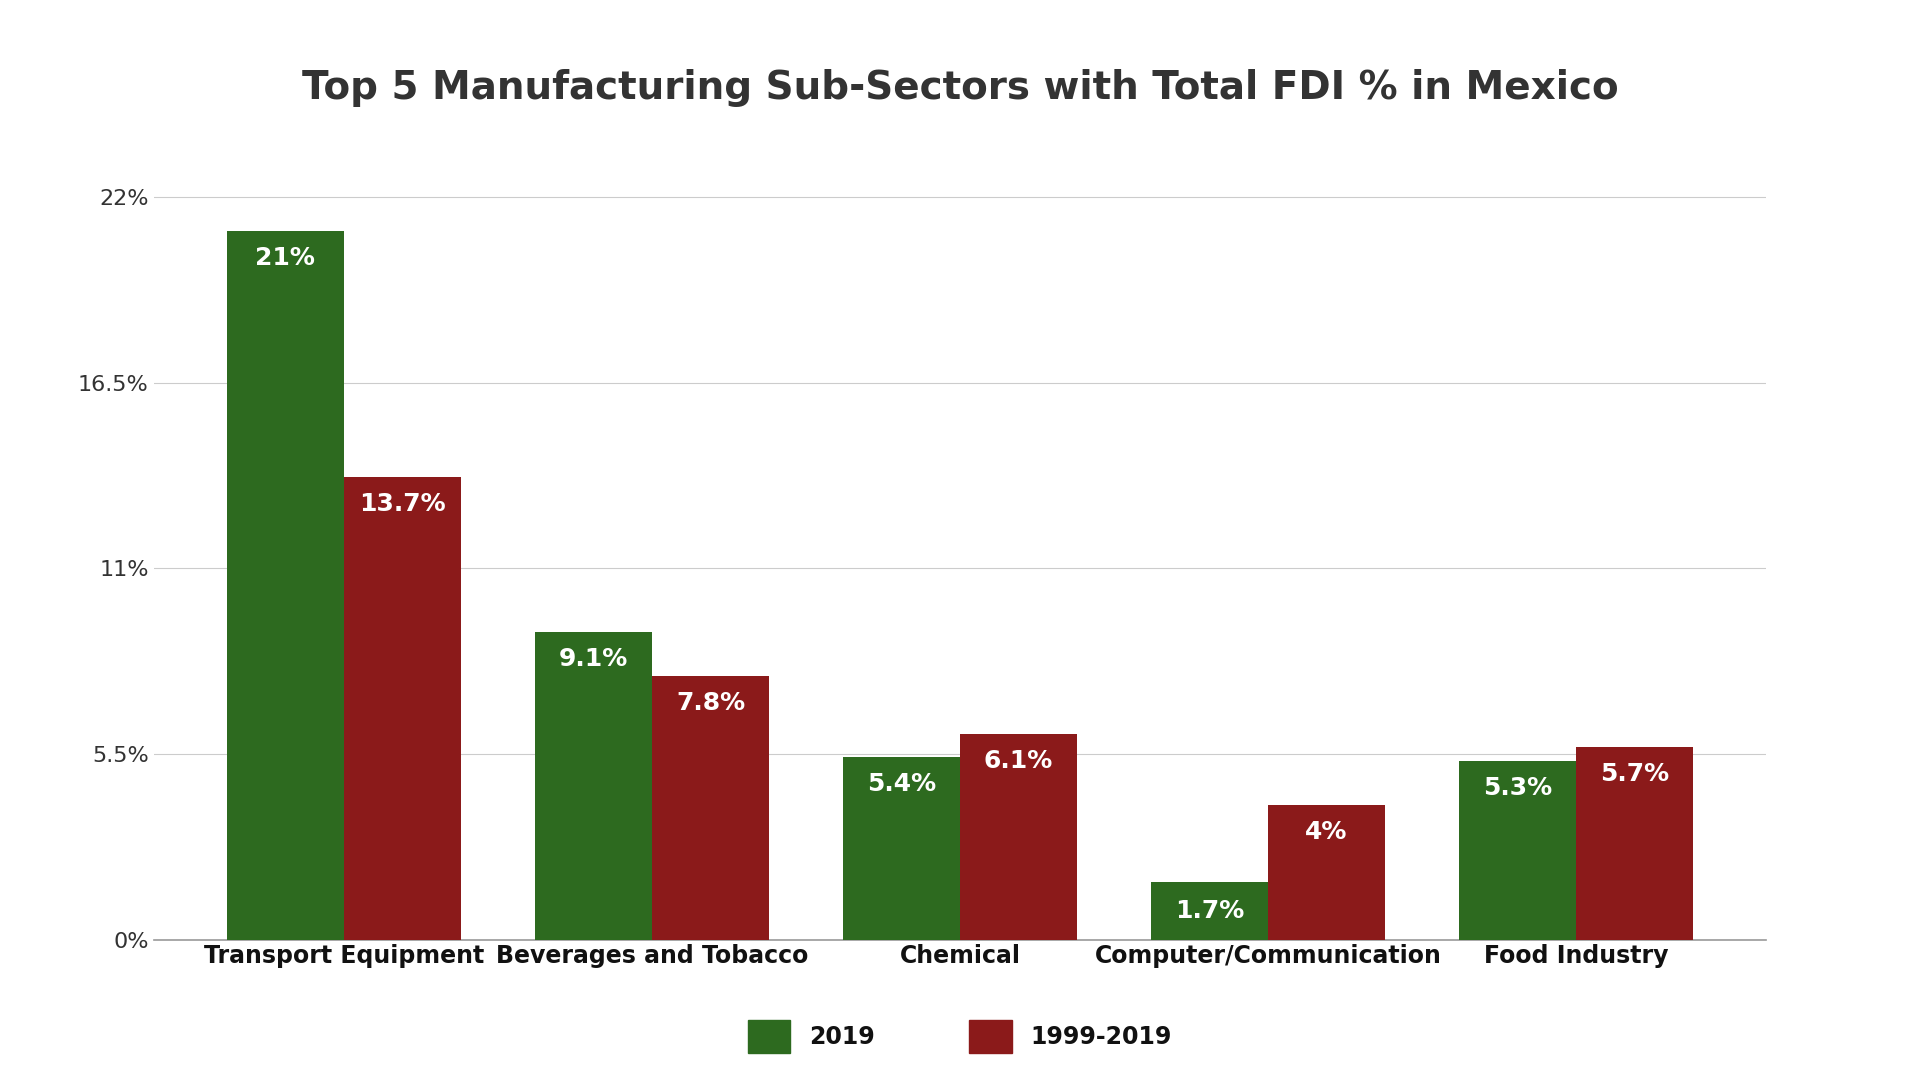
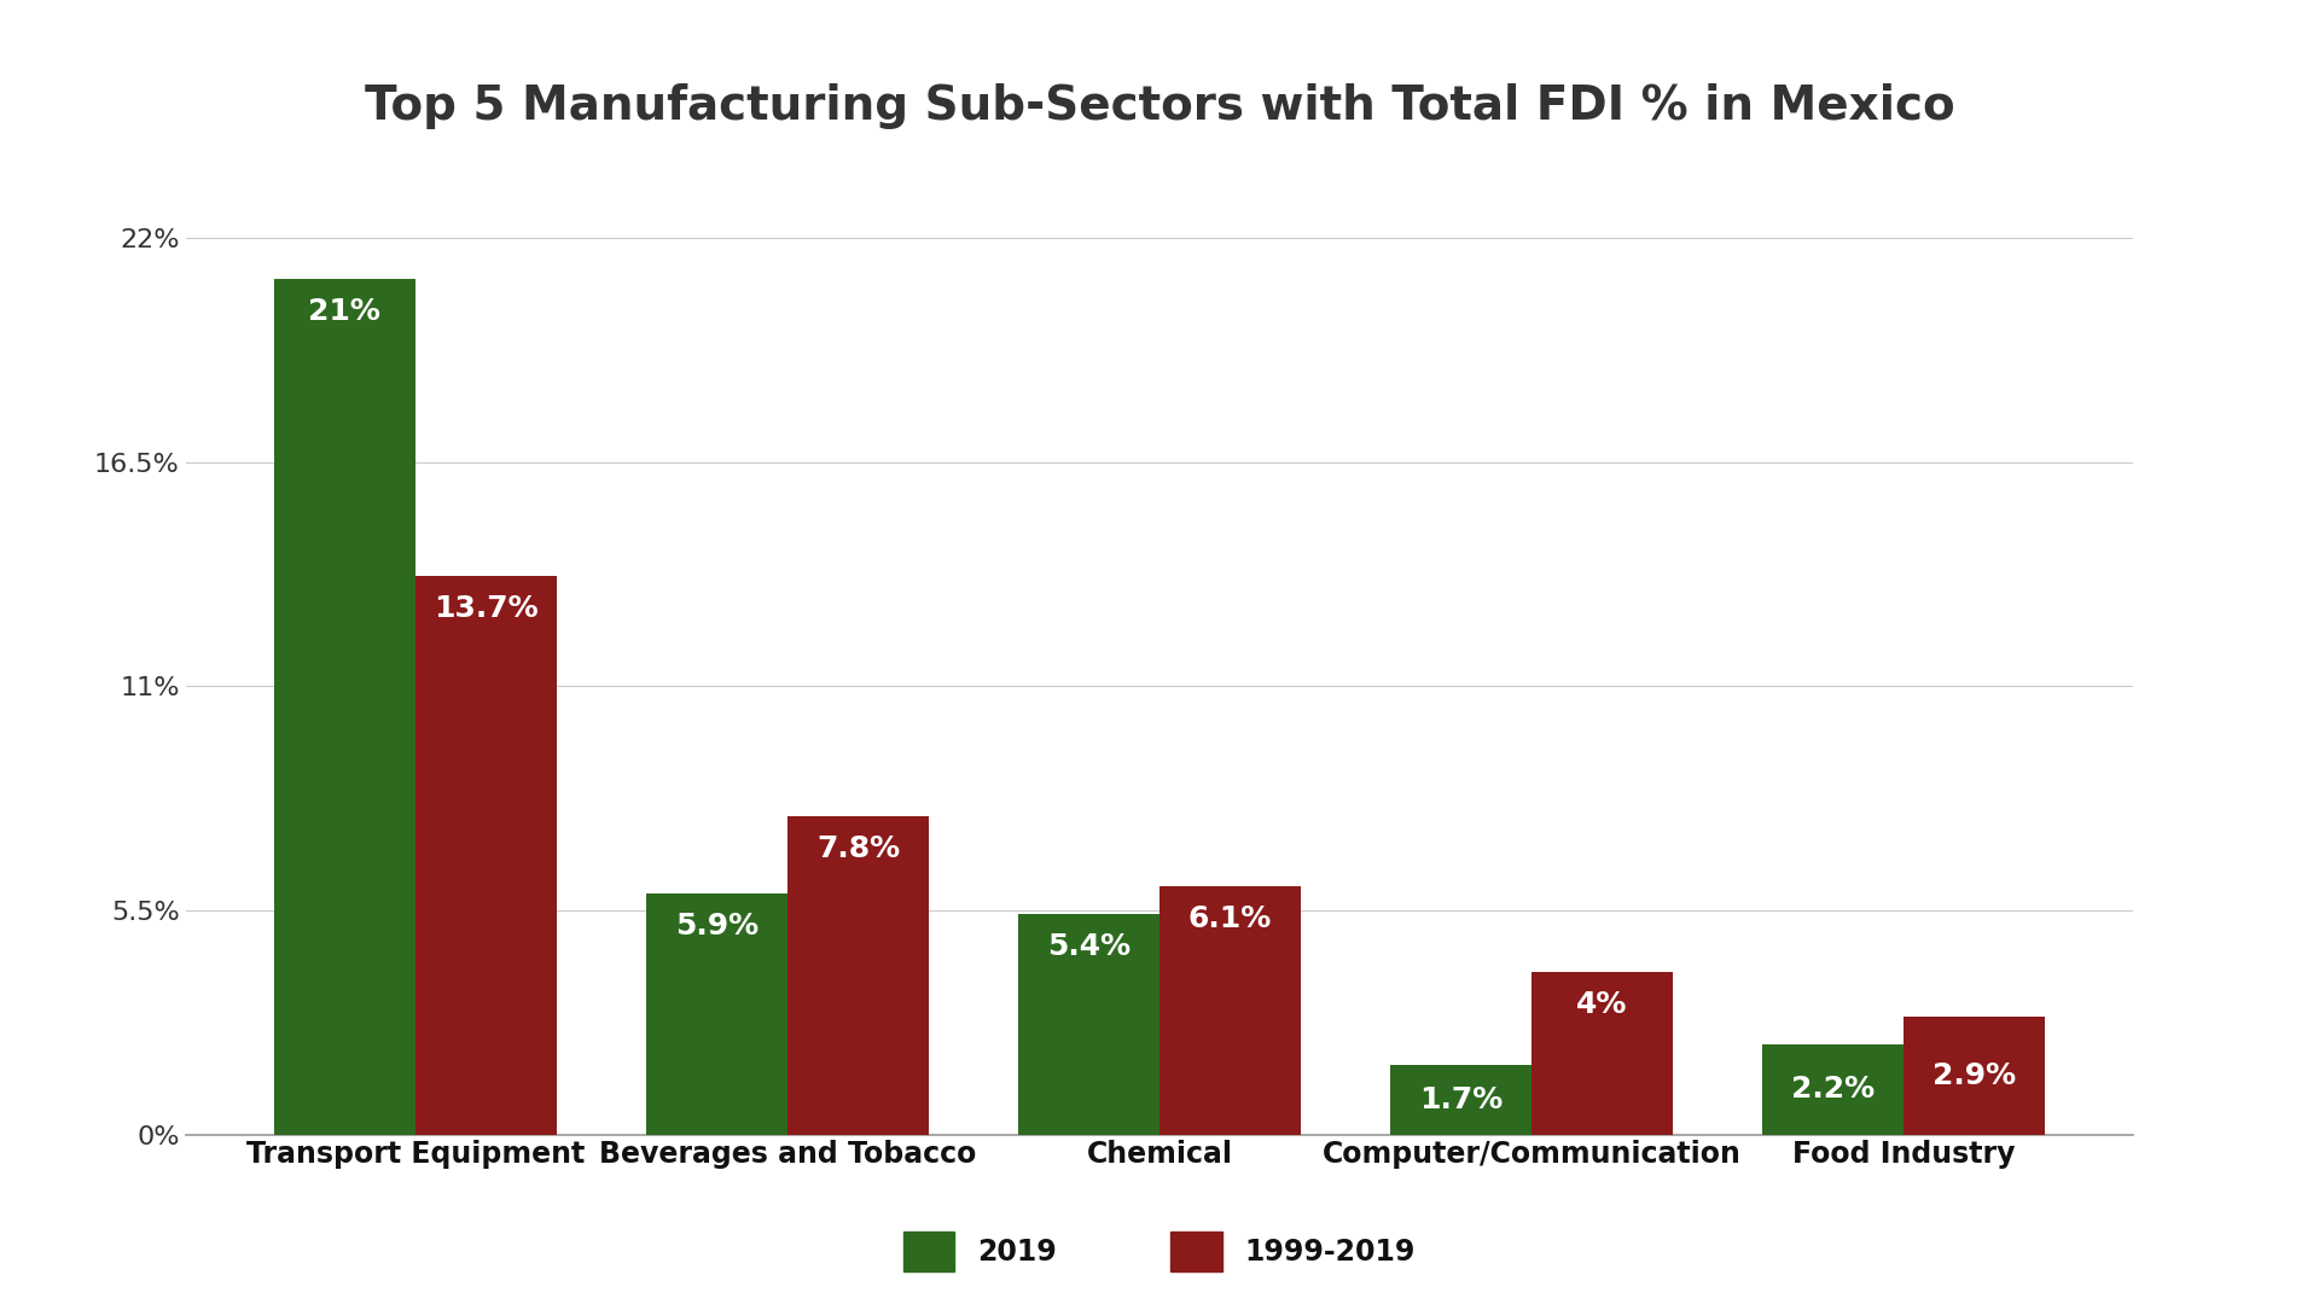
2019/Beverages and Tobacco: 9.1% -> 5.9%
2019/Food Industry: 5.3% -> 2.2%
1999-2019/Food Industry: 5.7% -> 2.9%
